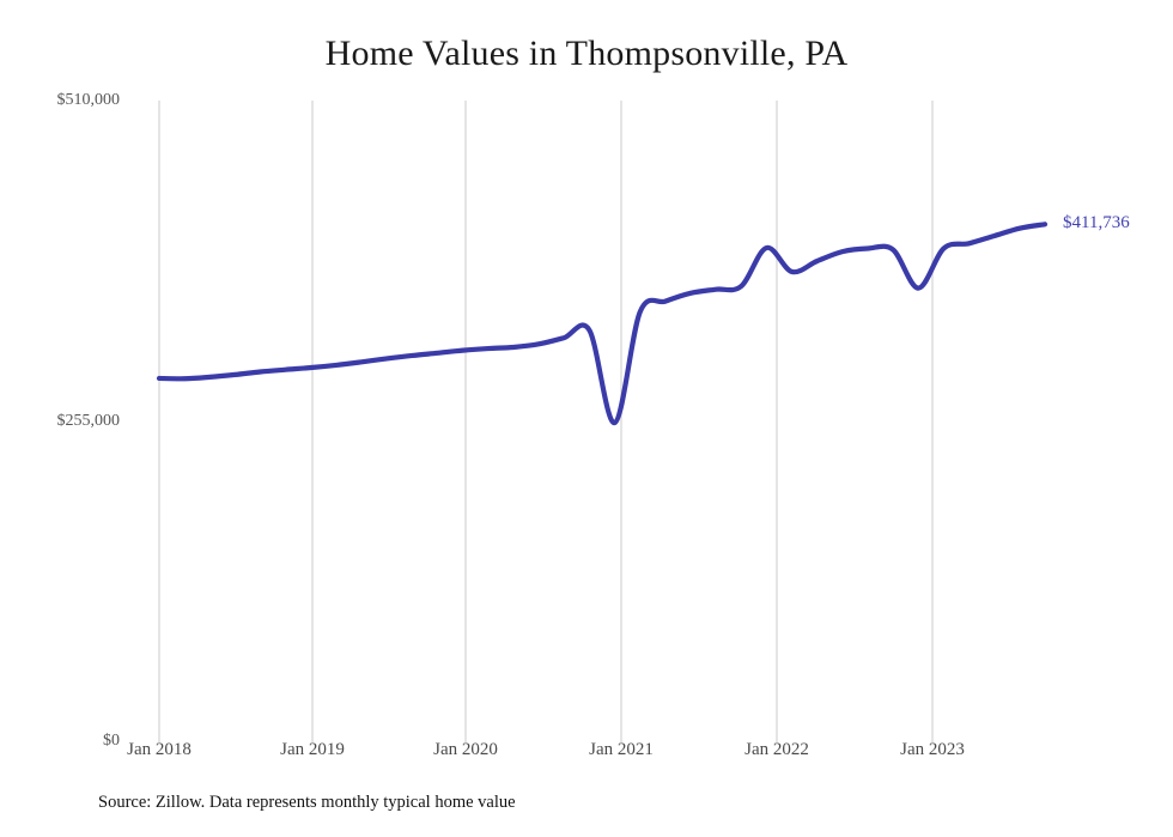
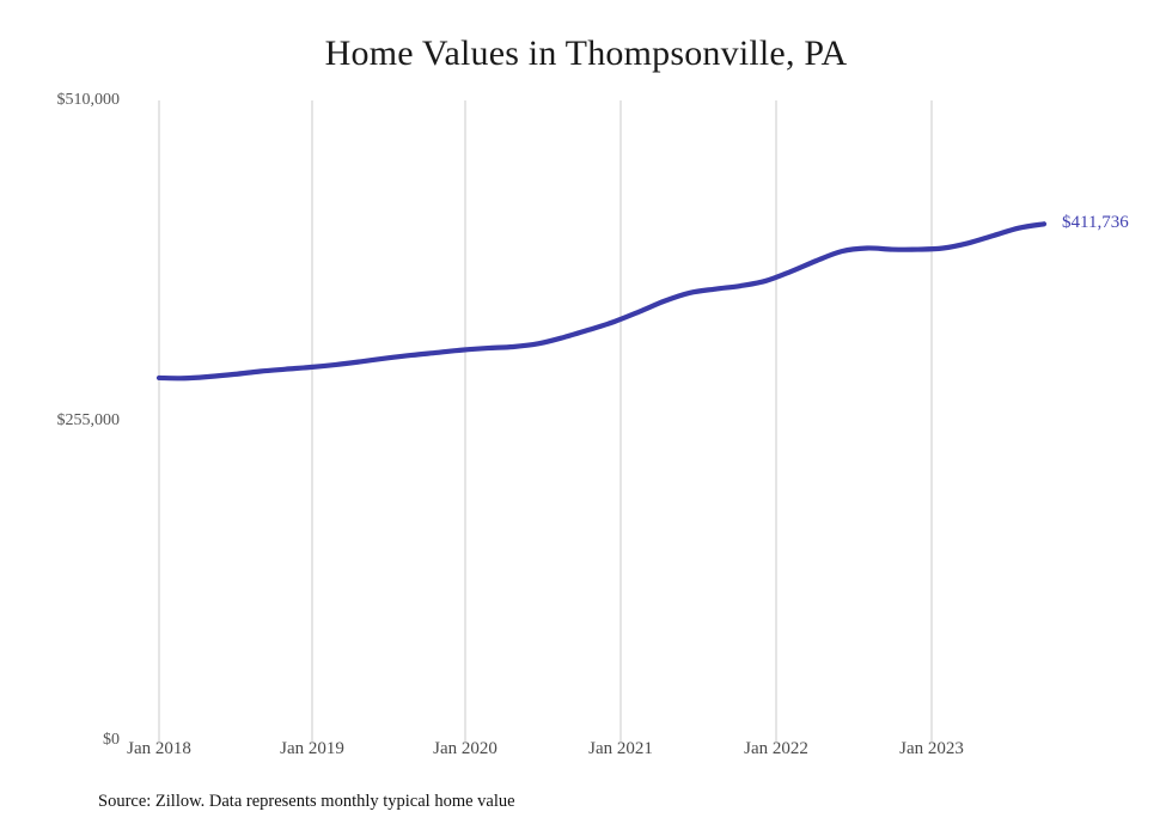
Jan 2021: $254000 -> $334000
Jan 2022: $393000 -> $366000
Jan 2023: $361000 -> $392000
